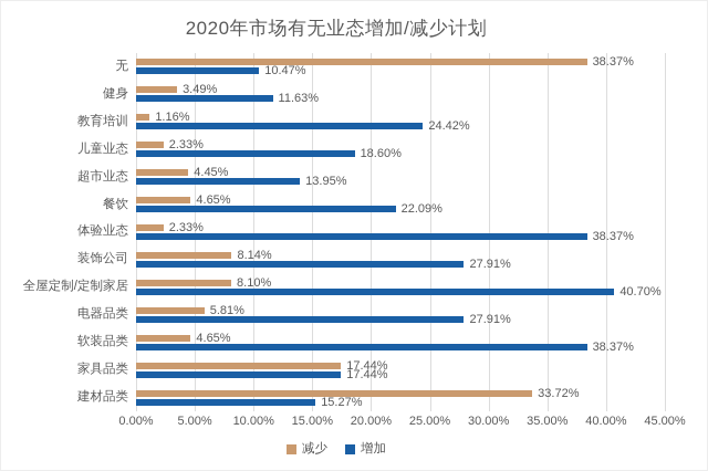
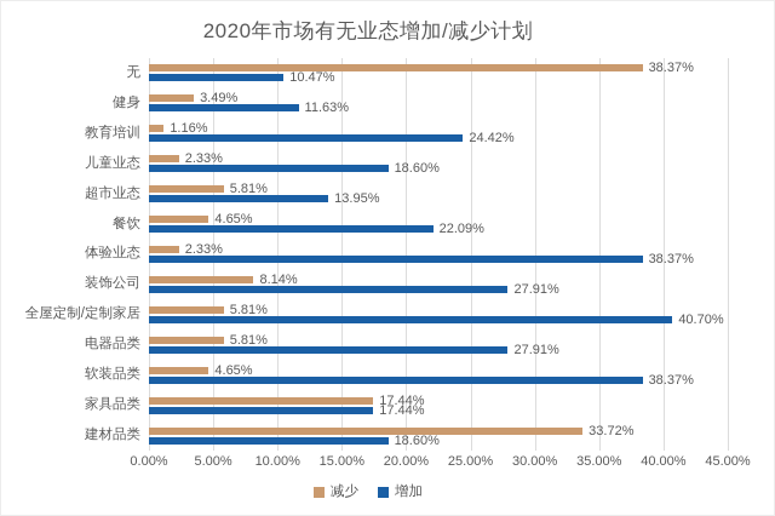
减少/超市业态: 4.45% -> 5.81%
减少/全屋定制/定制家居: 8.10% -> 5.81%
增加/建材品类: 15.27% -> 18.60%
